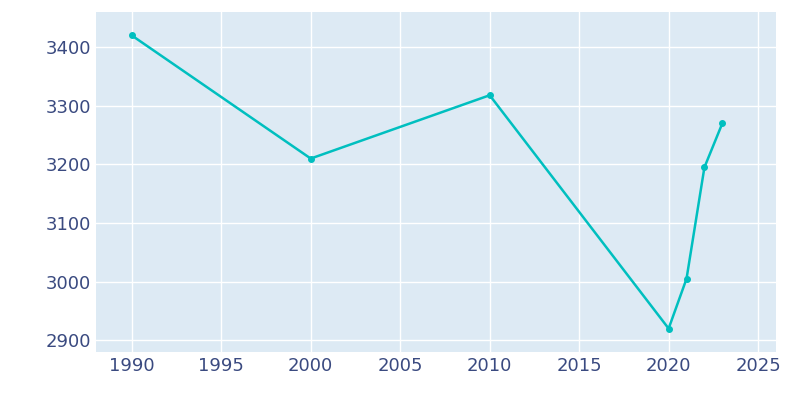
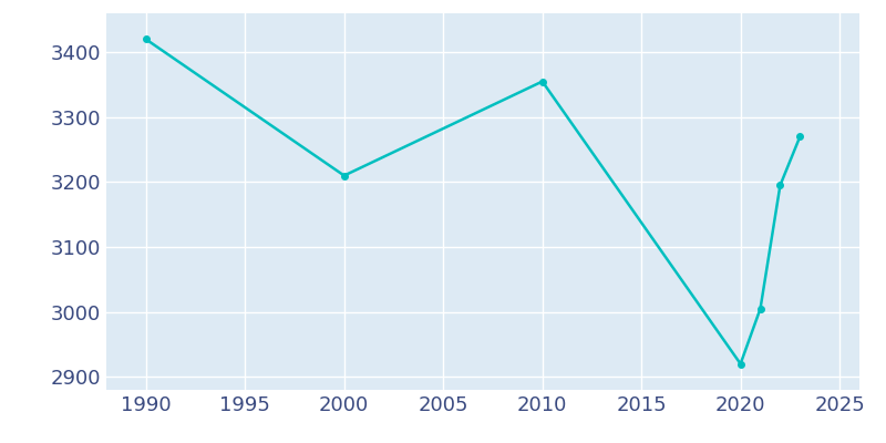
2010: 3318 -> 3355
